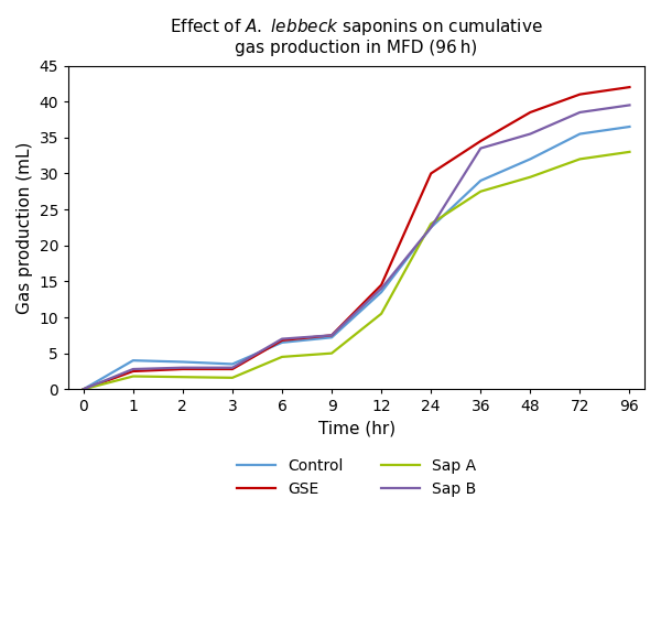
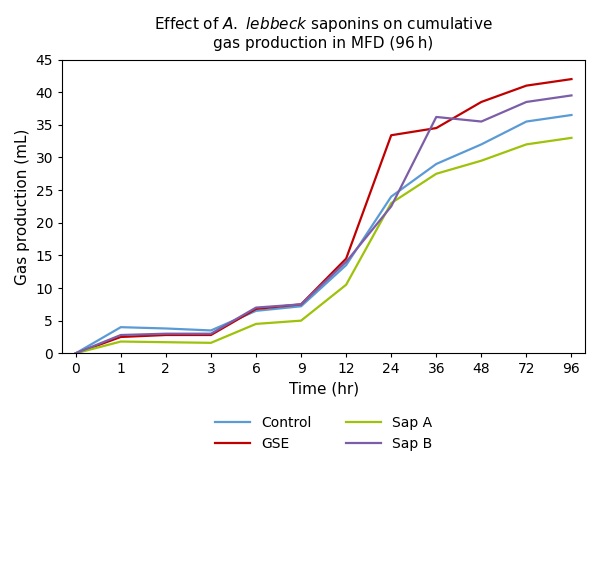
Control/24: 22.5 -> 24.0
GSE/24: 30.0 -> 33.4
Sap B/36: 33.5 -> 36.2
